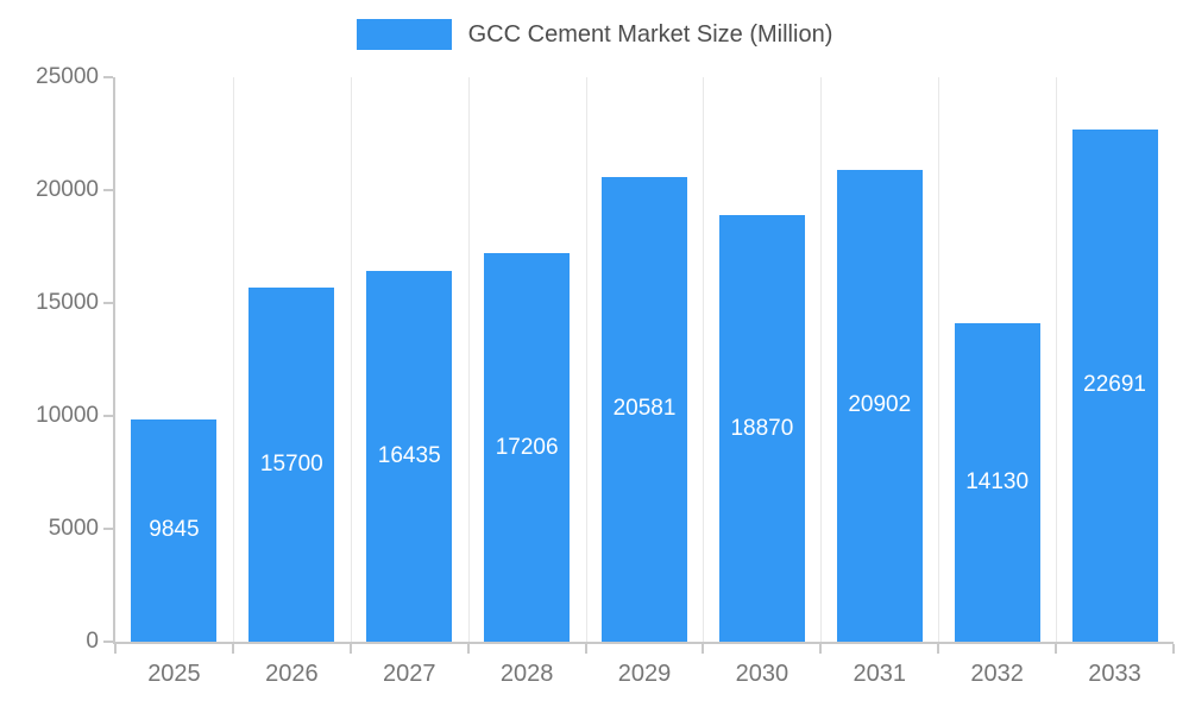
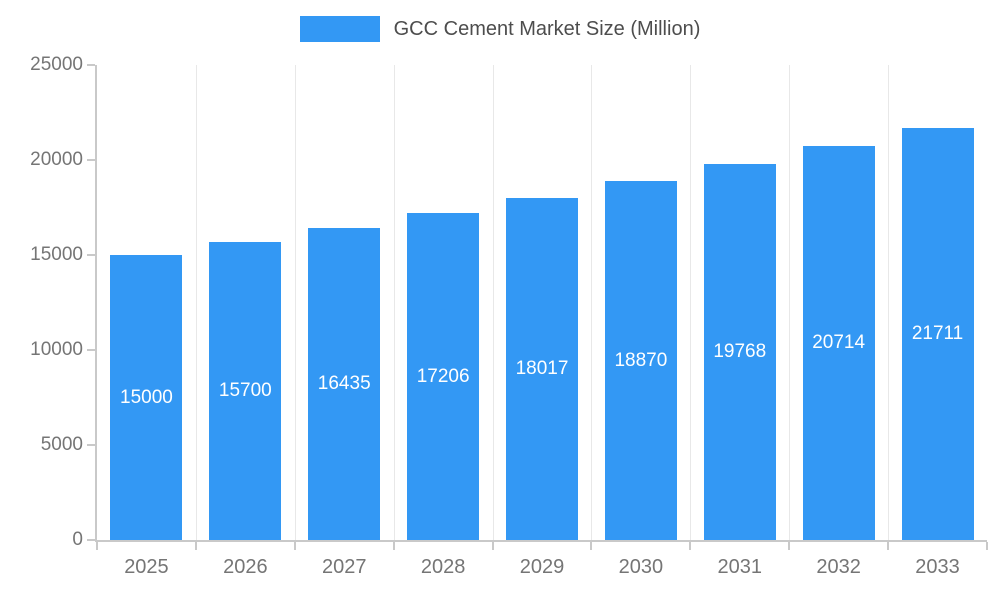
2025: 9845 -> 15000
2029: 20581 -> 18017
2031: 20902 -> 19768
2032: 14130 -> 20714
2033: 22691 -> 21711
